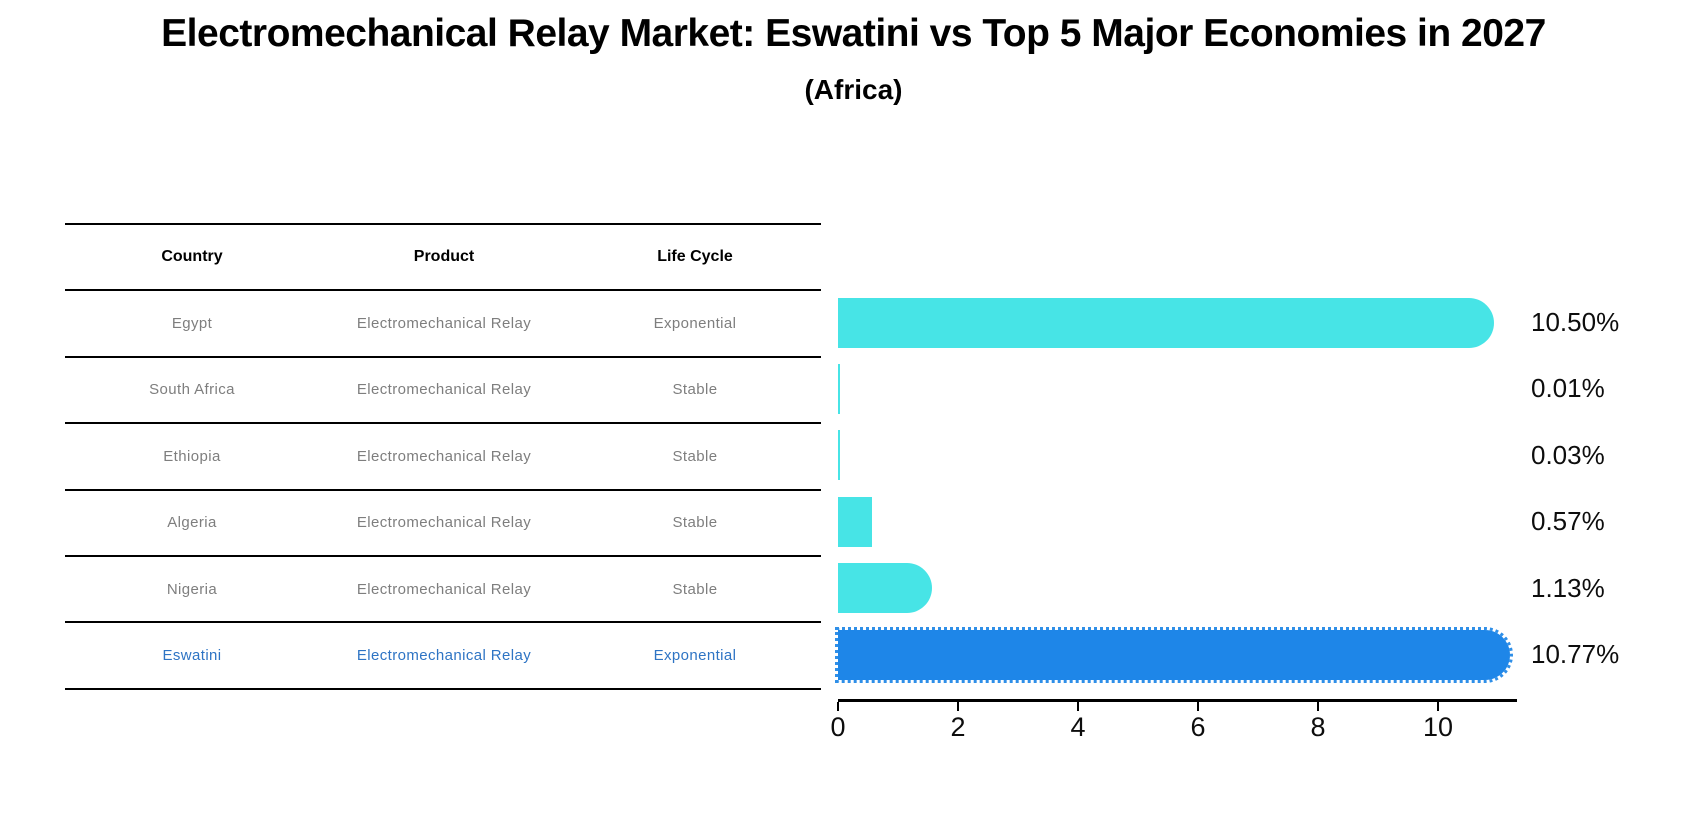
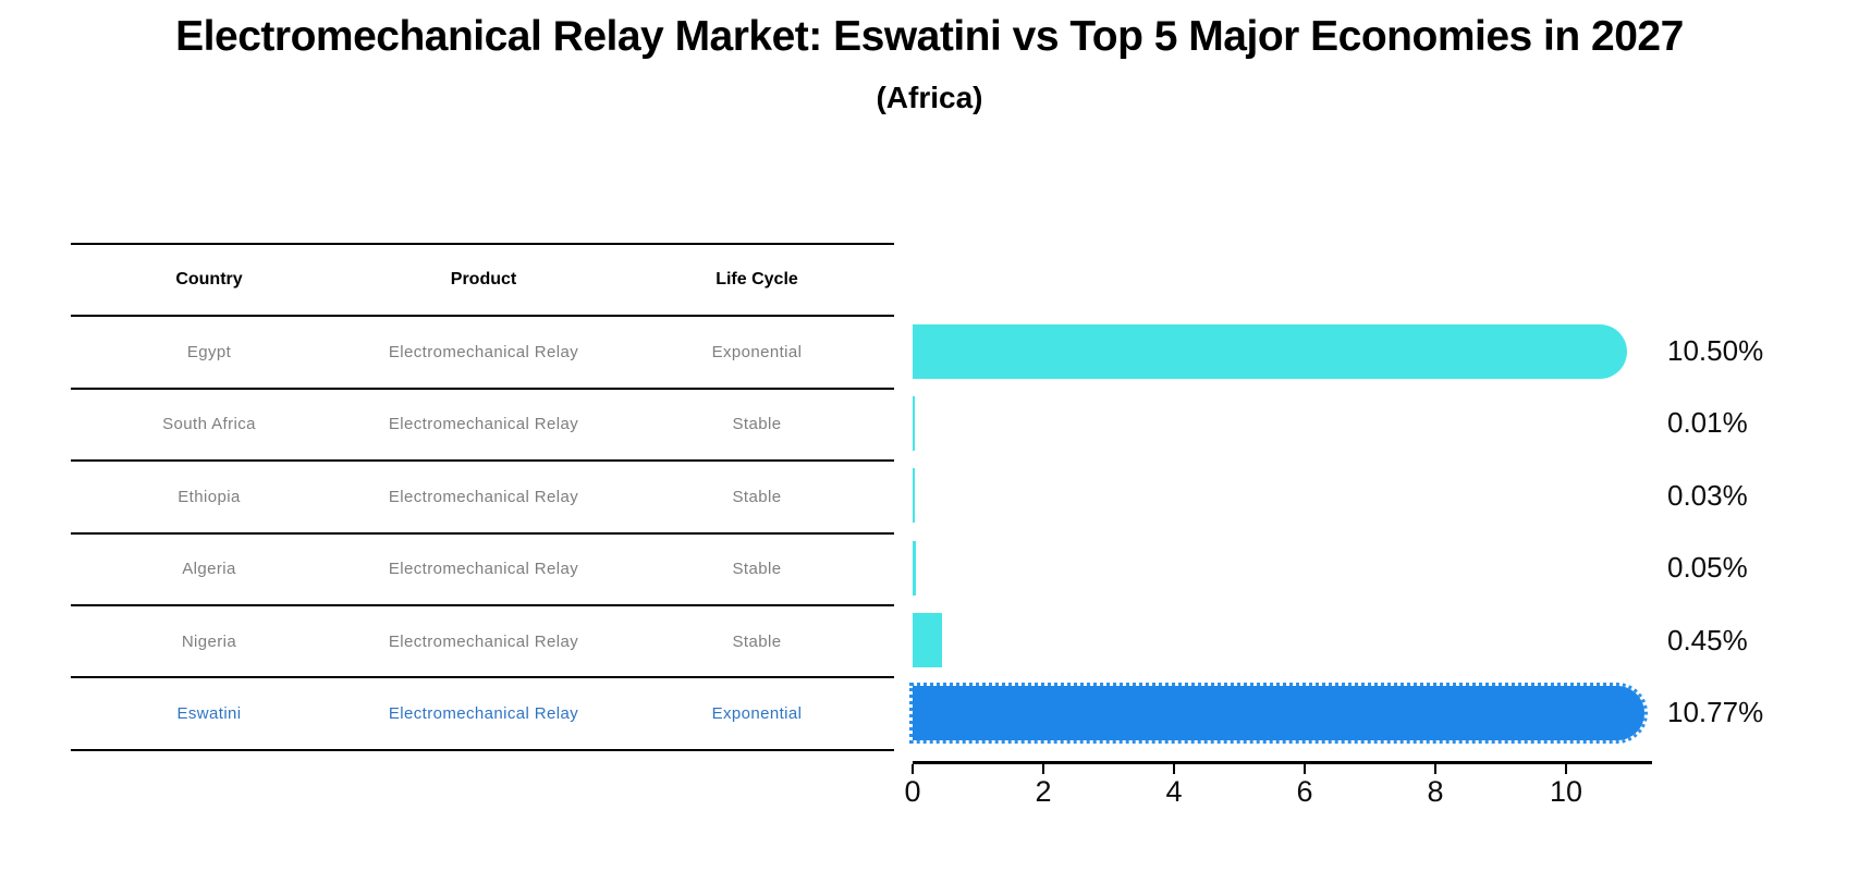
Algeria: 0.57% -> 0.05%
Nigeria: 1.13% -> 0.45%
